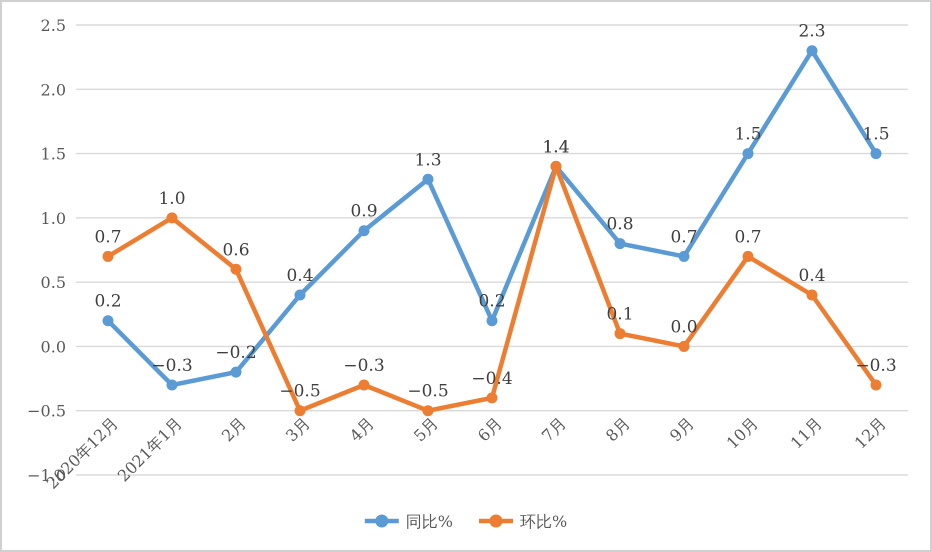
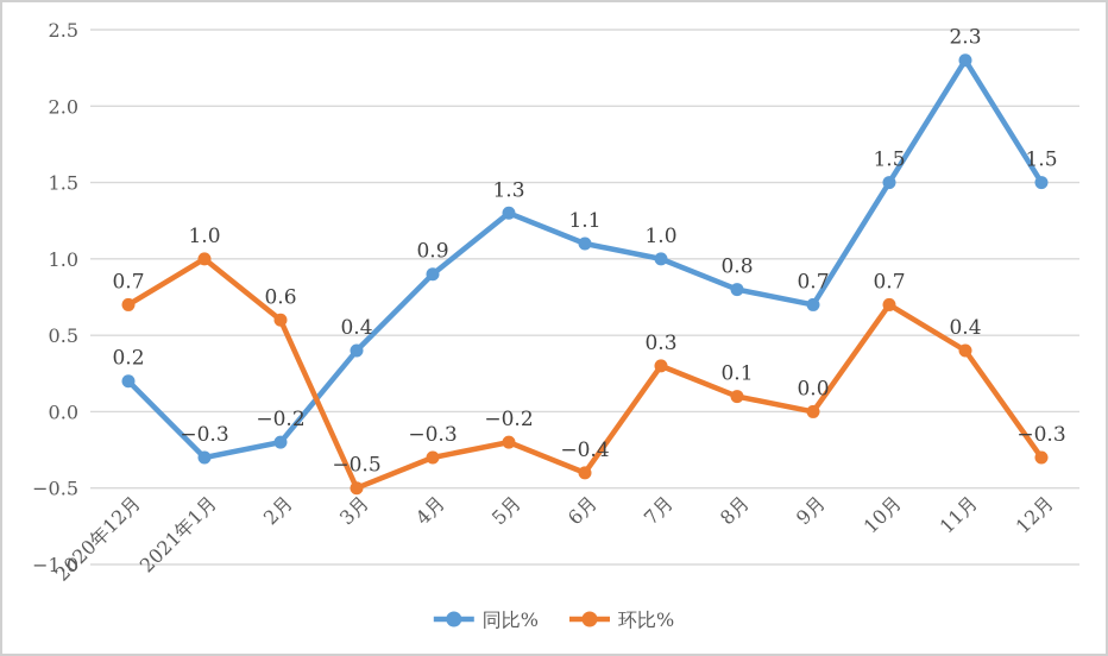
环比%/5月: −0.5 -> −0.2
同比%/6月: 0.2 -> 1.1
同比%/7月: 1.4 -> 1.0
环比%/7月: 1.4 -> 0.3
